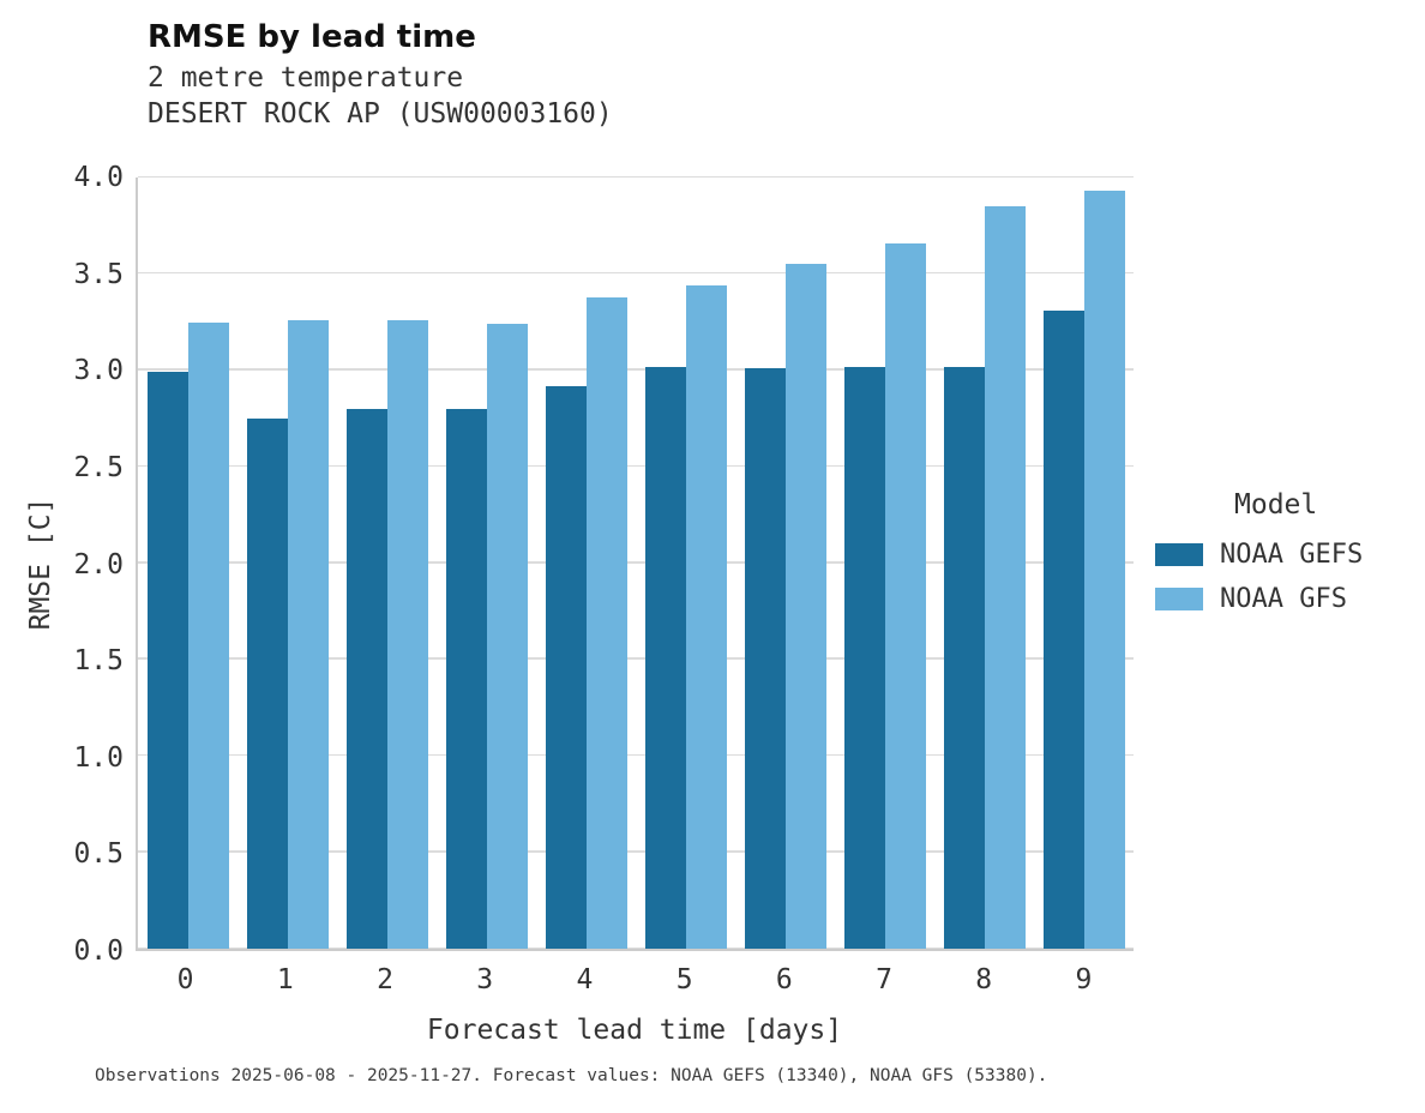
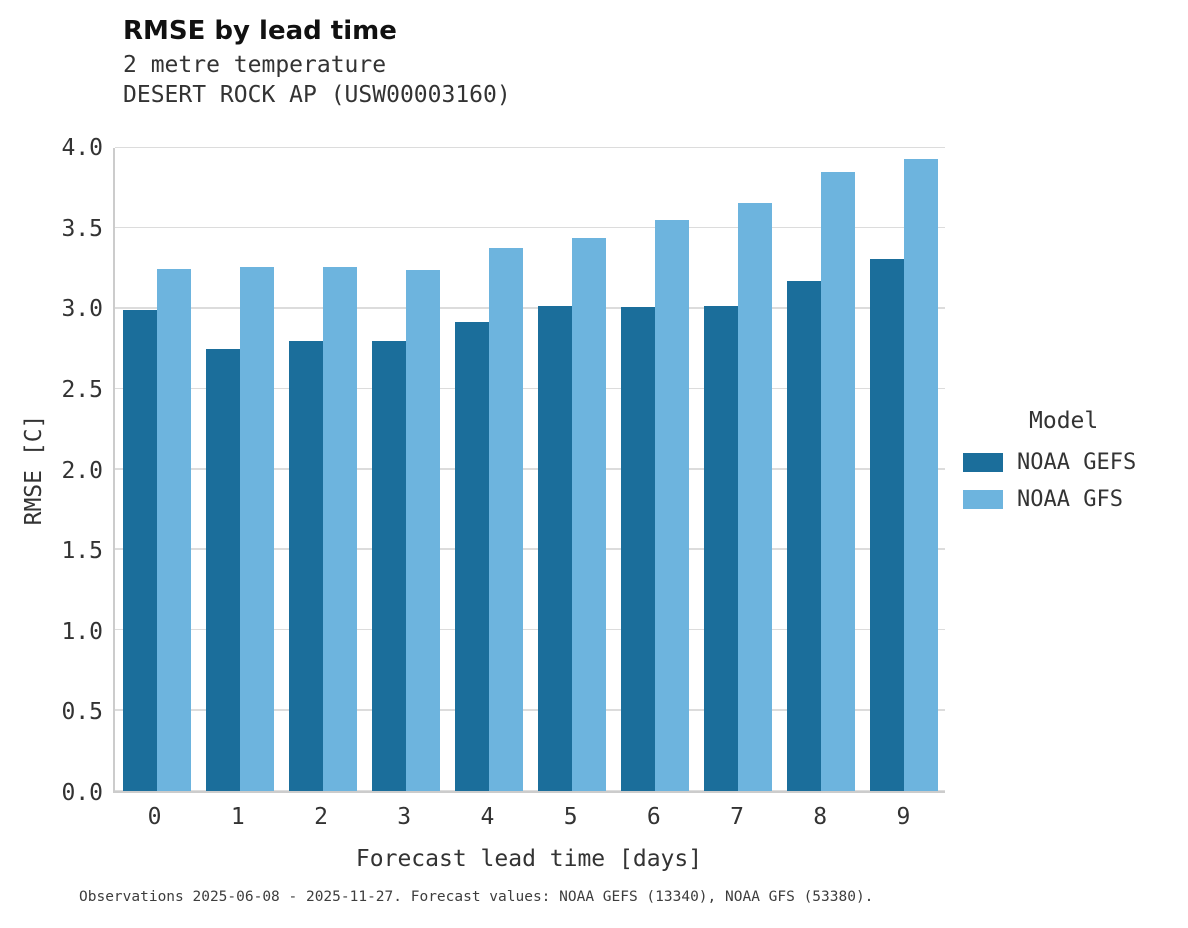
NOAA GEFS/8: 3.02 -> 3.17
